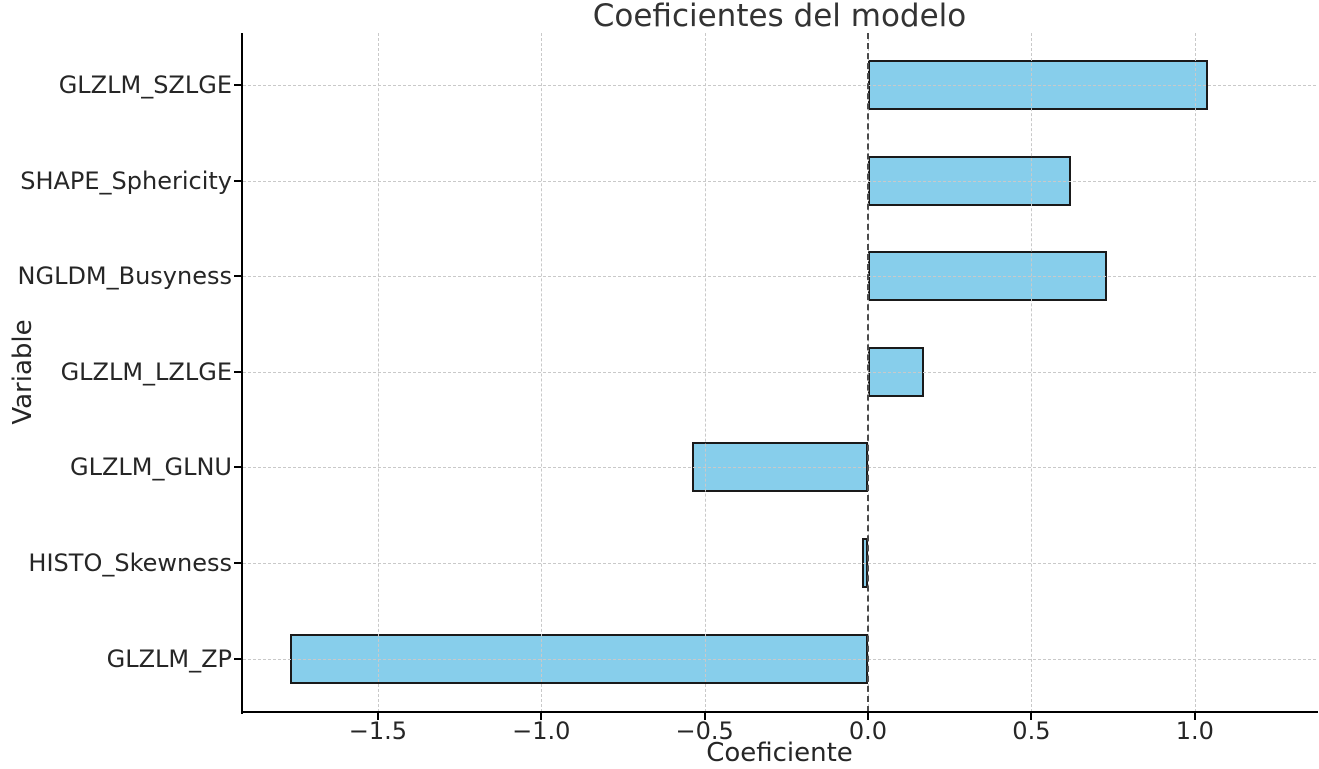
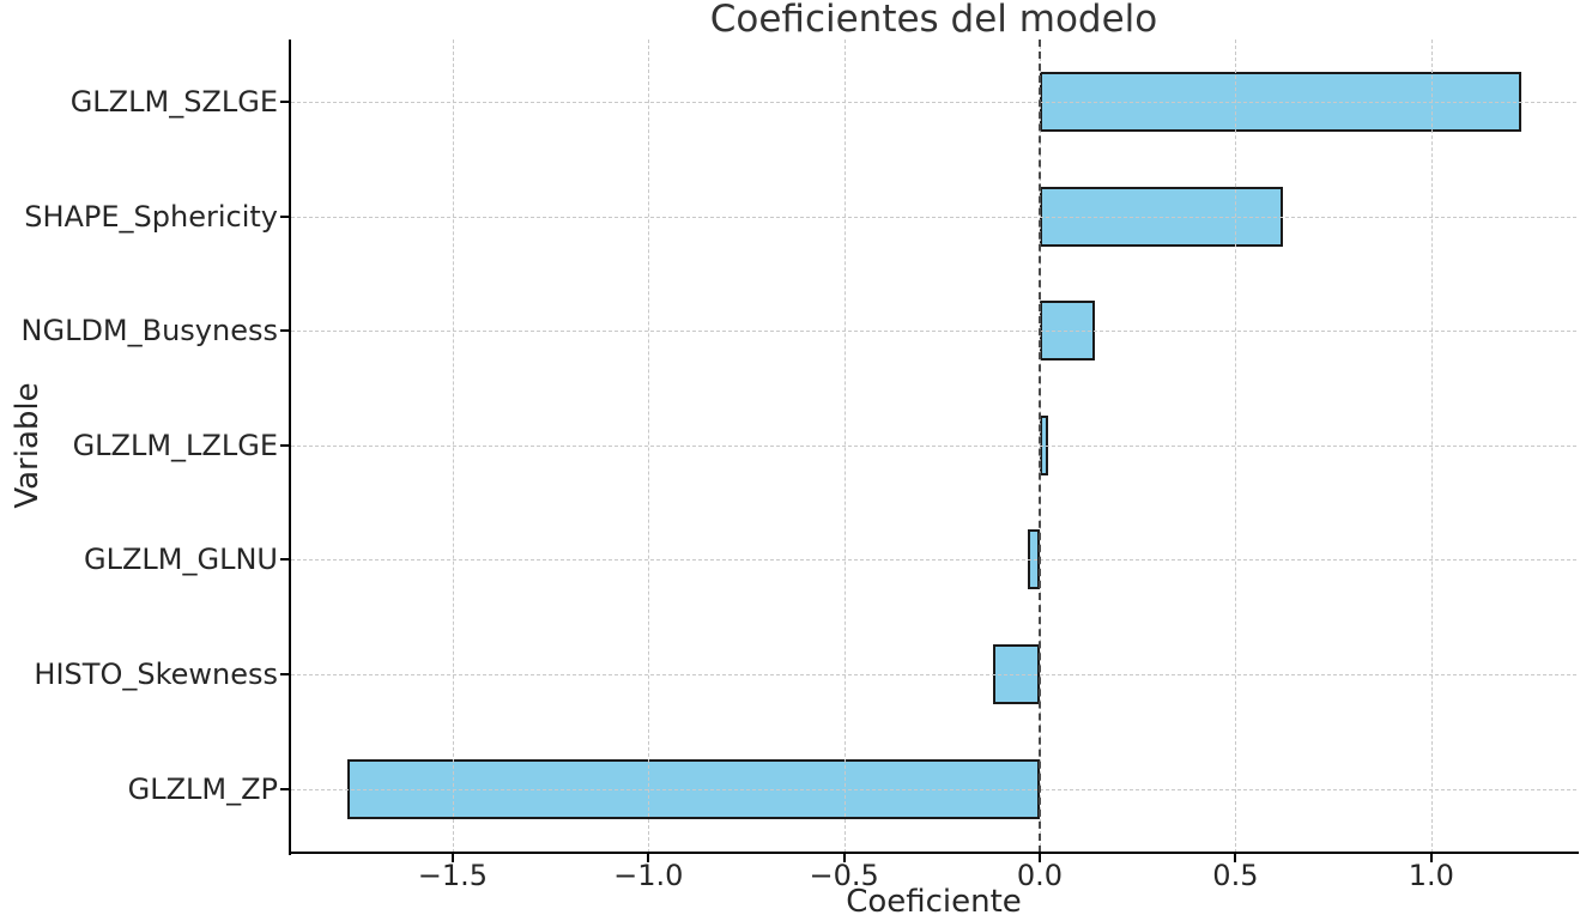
GLZLM_SZLGE: 1.04 -> 1.23
NGLDM_Busyness: 0.73 -> 0.14
GLZLM_LZLGE: 0.17 -> 0.02
GLZLM_GLNU: -0.54 -> -0.03
HISTO_Skewness: -0.02 -> -0.12
